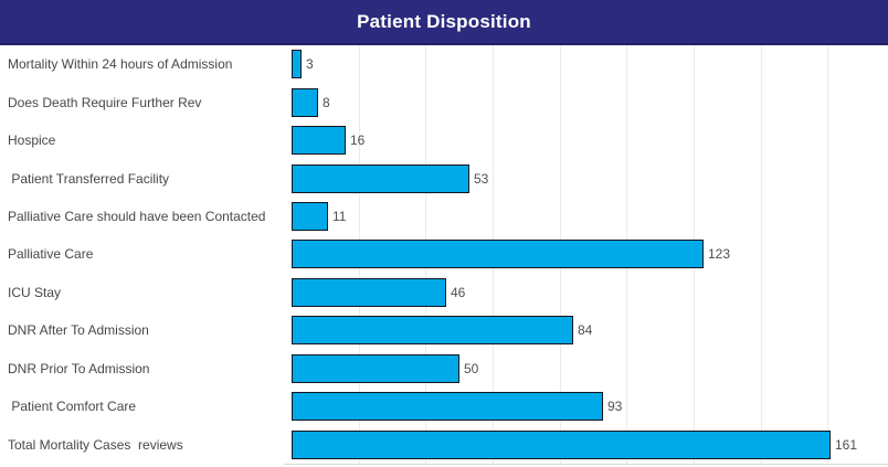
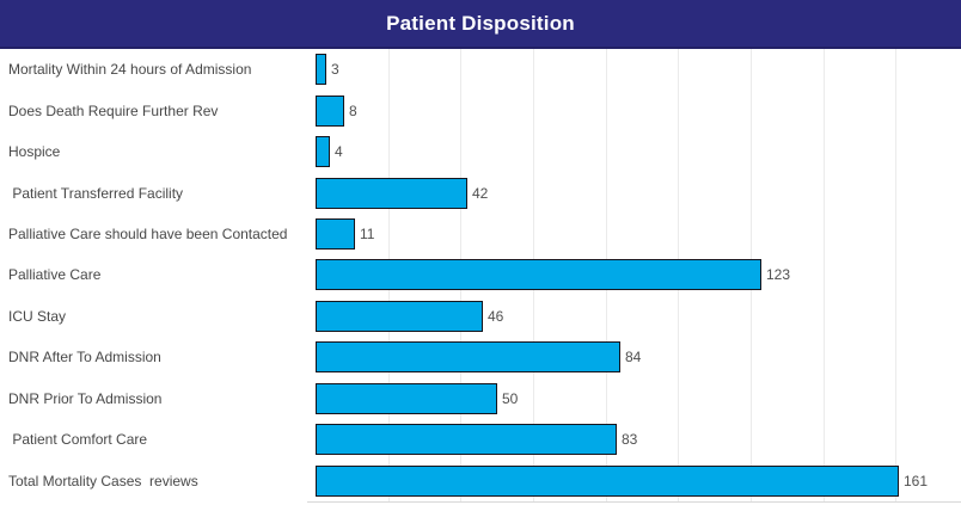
Hospice: 16 -> 4
Patient Transferred Facility: 53 -> 42
Patient Comfort Care: 93 -> 83
